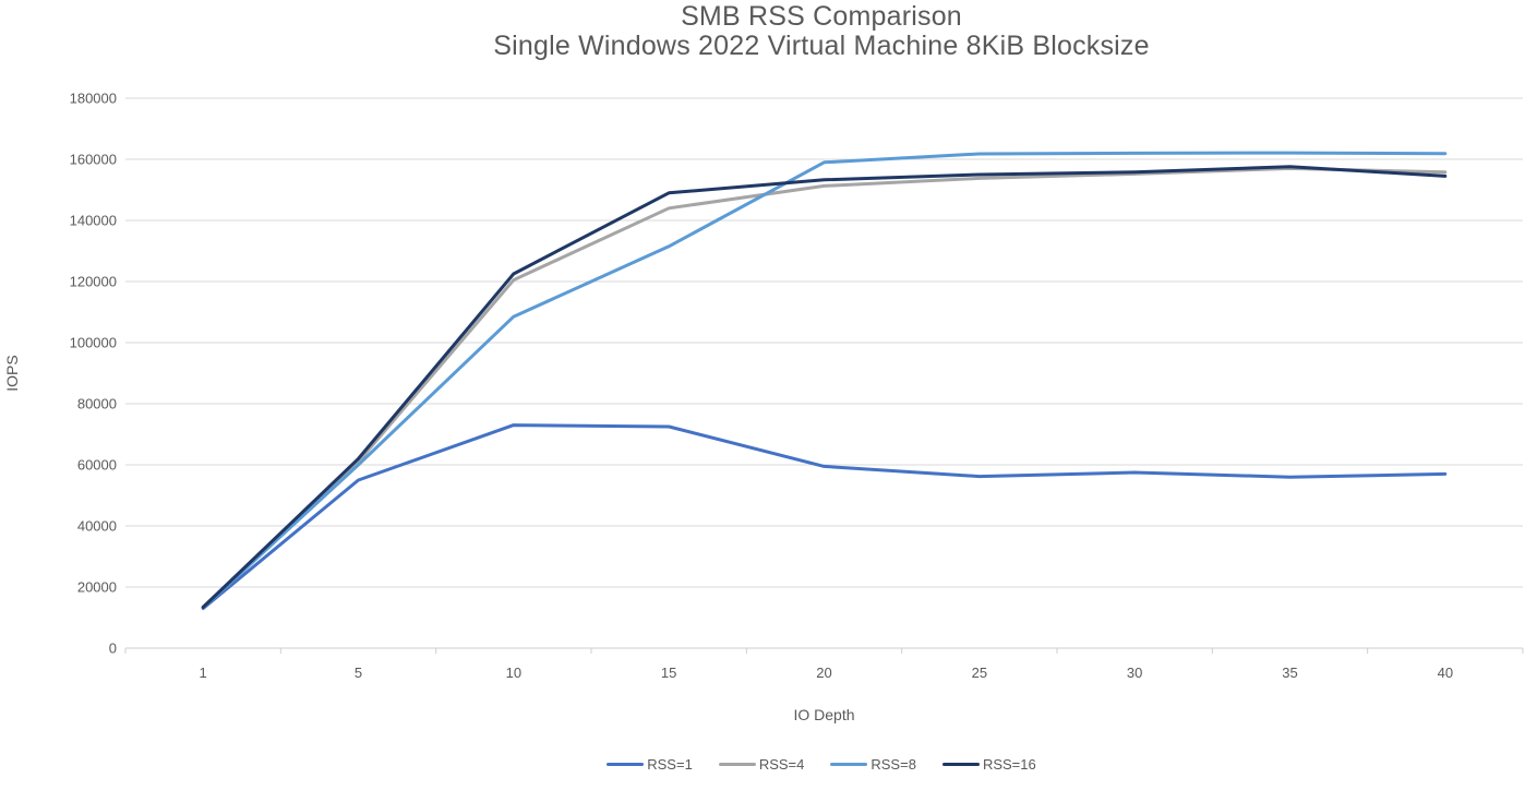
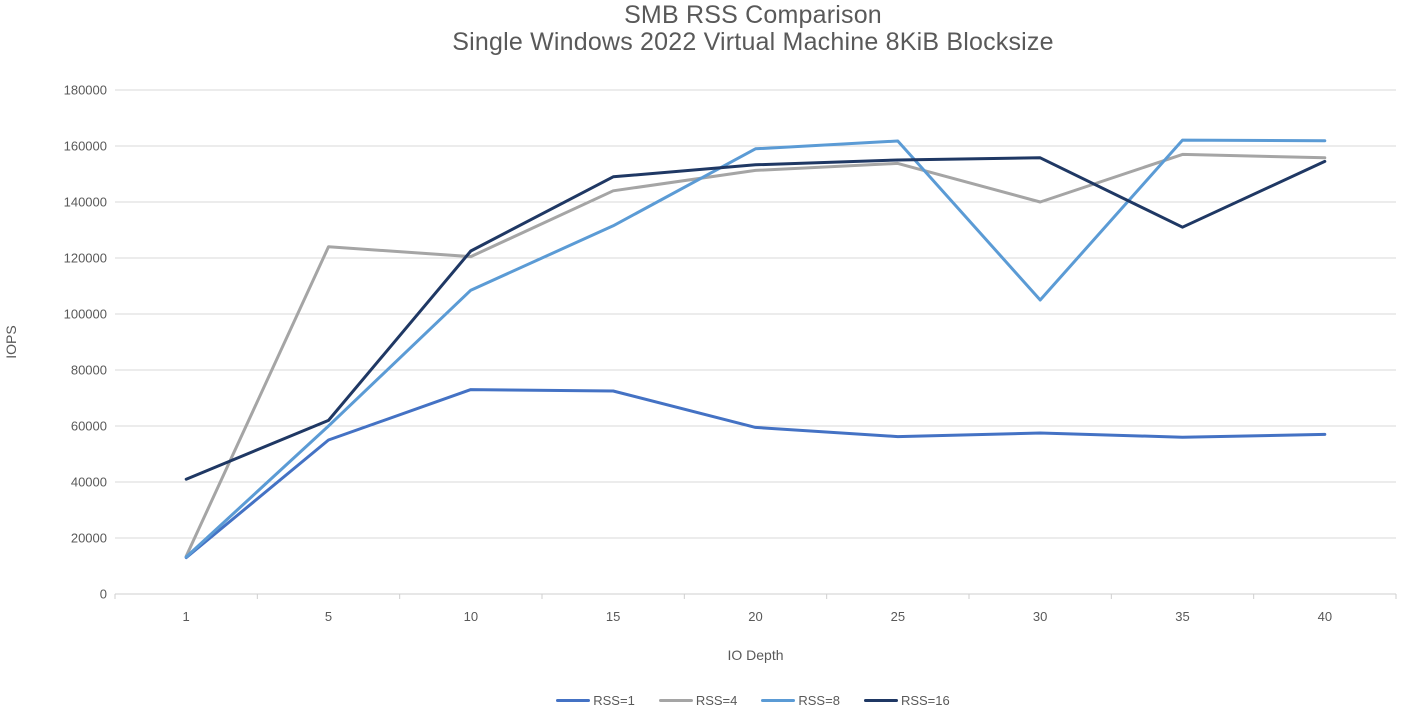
RSS=16/1: 13000 -> 41000
RSS=4/5: 61000 -> 124000
RSS=4/30: 155000 -> 140000
RSS=8/30: 162000 -> 105000
RSS=16/35: 158000 -> 131000
